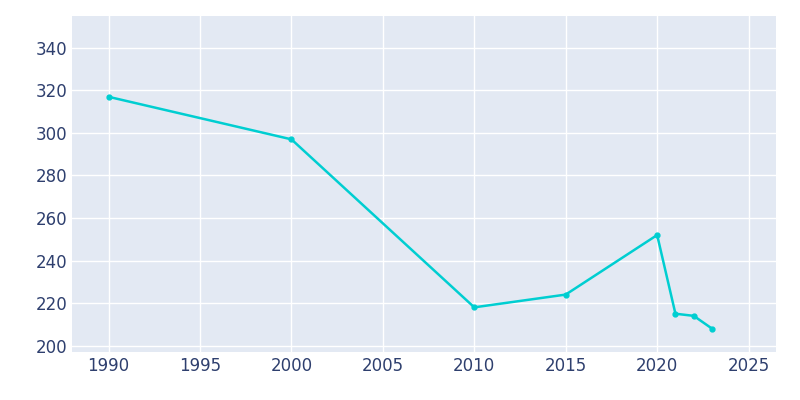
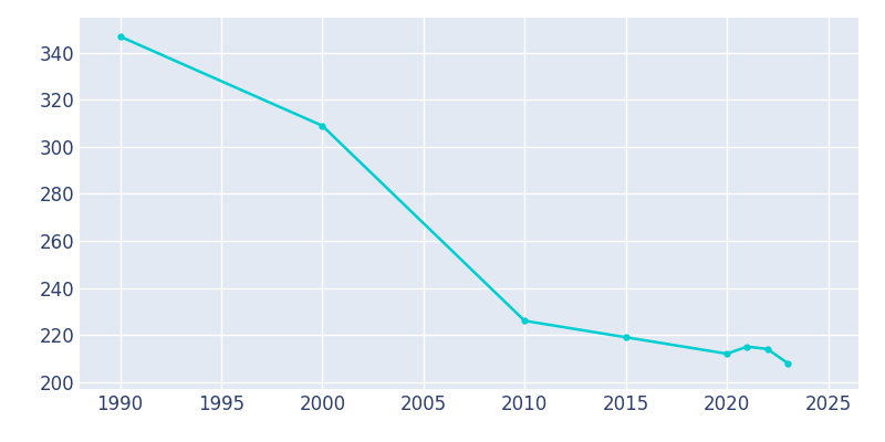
1990: 317 -> 347
2000: 297 -> 309
2010: 218 -> 226
2015: 224 -> 219
2020: 252 -> 212
